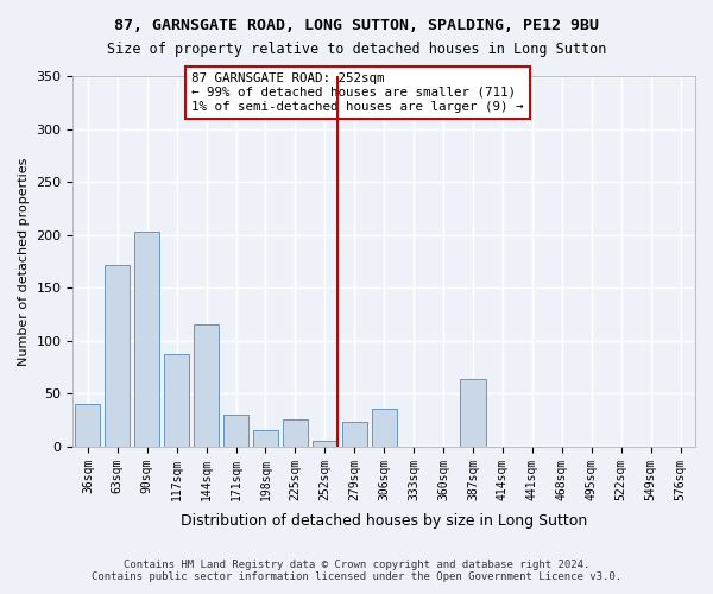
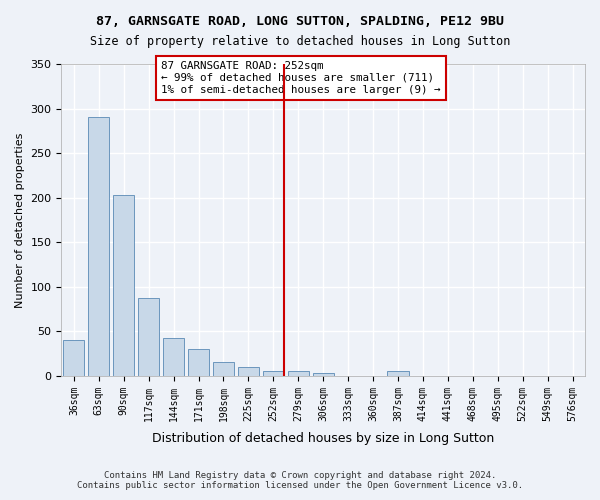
63sqm: 172 -> 290
144sqm: 116 -> 42
225sqm: 26 -> 10
279sqm: 24 -> 5
306sqm: 36 -> 3
387sqm: 64 -> 5
